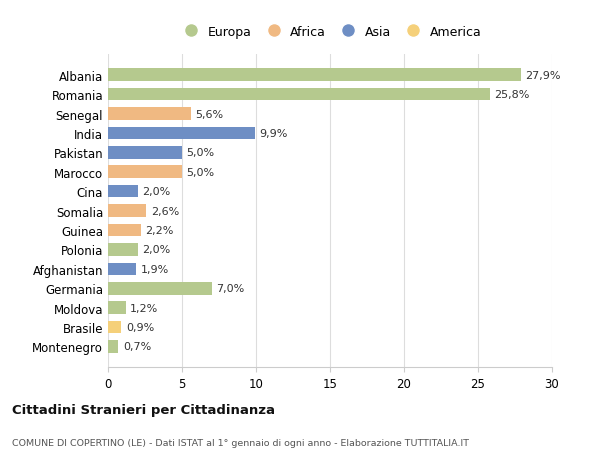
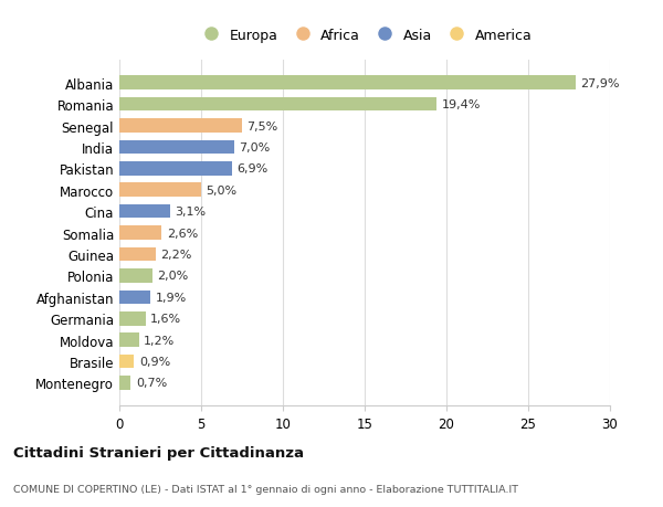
Romania: 25,8% -> 19,4%
Senegal: 5,6% -> 7,5%
India: 9,9% -> 7,0%
Pakistan: 5,0% -> 6,9%
Cina: 2,0% -> 3,1%
Germania: 7,0% -> 1,6%
